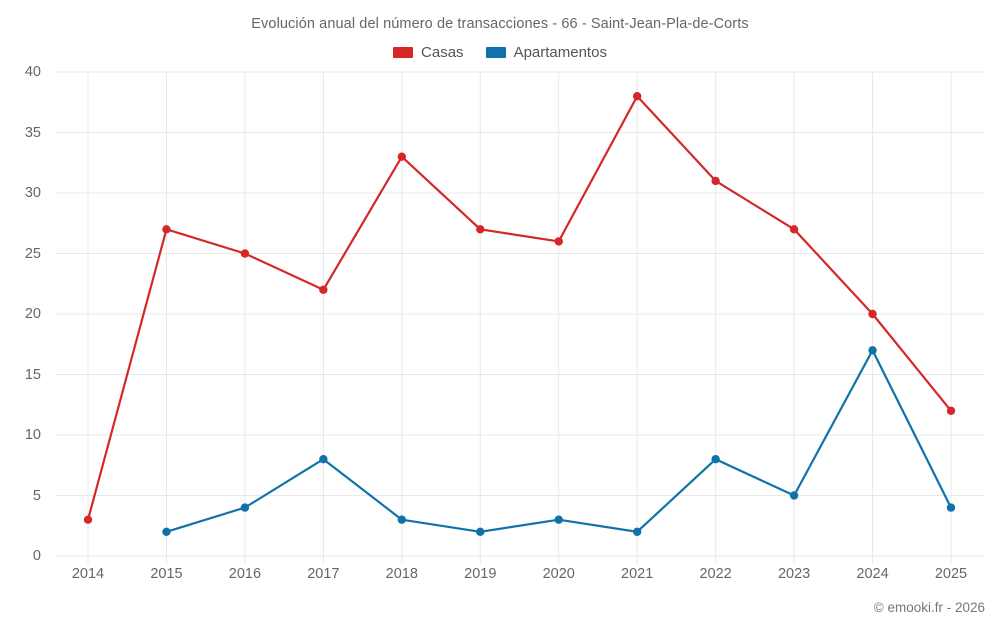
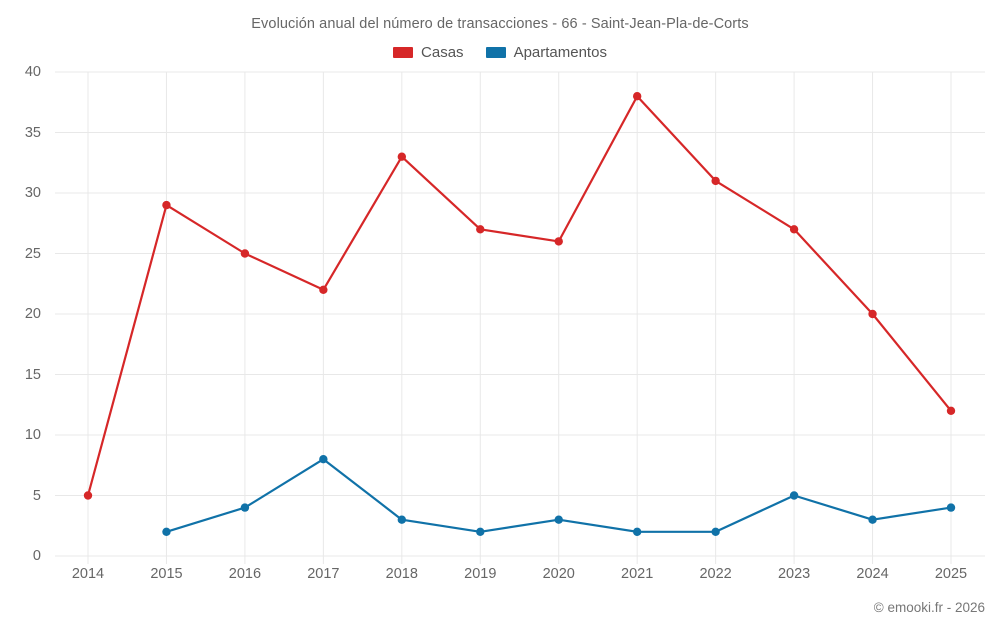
Casas/2014: 3 -> 5
Casas/2015: 27 -> 29
Apartamentos/2022: 8 -> 2
Apartamentos/2024: 17 -> 3
